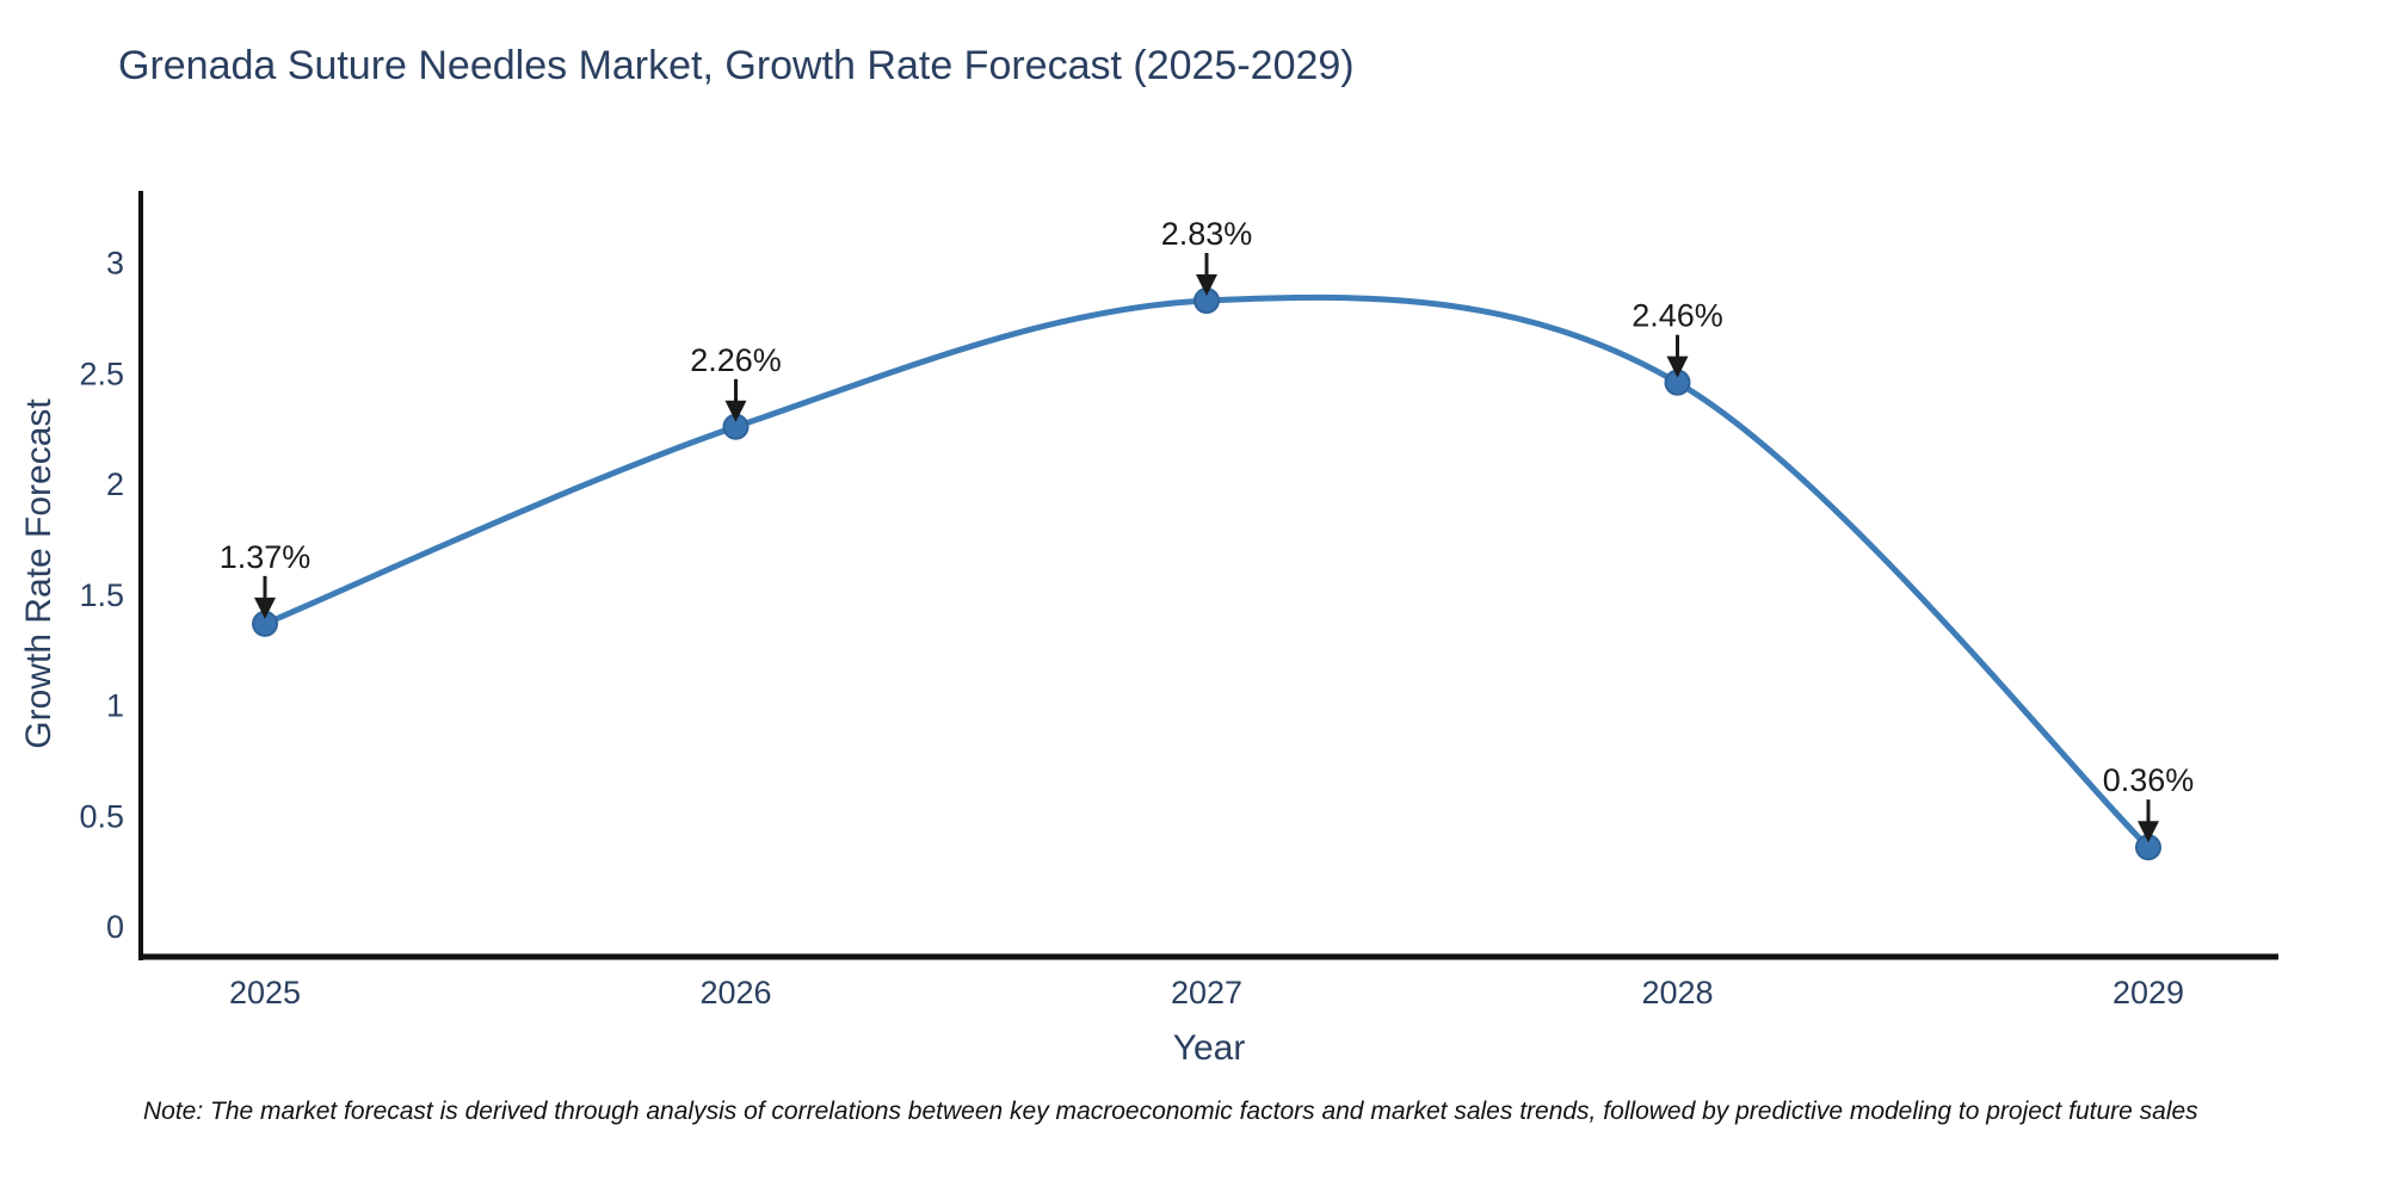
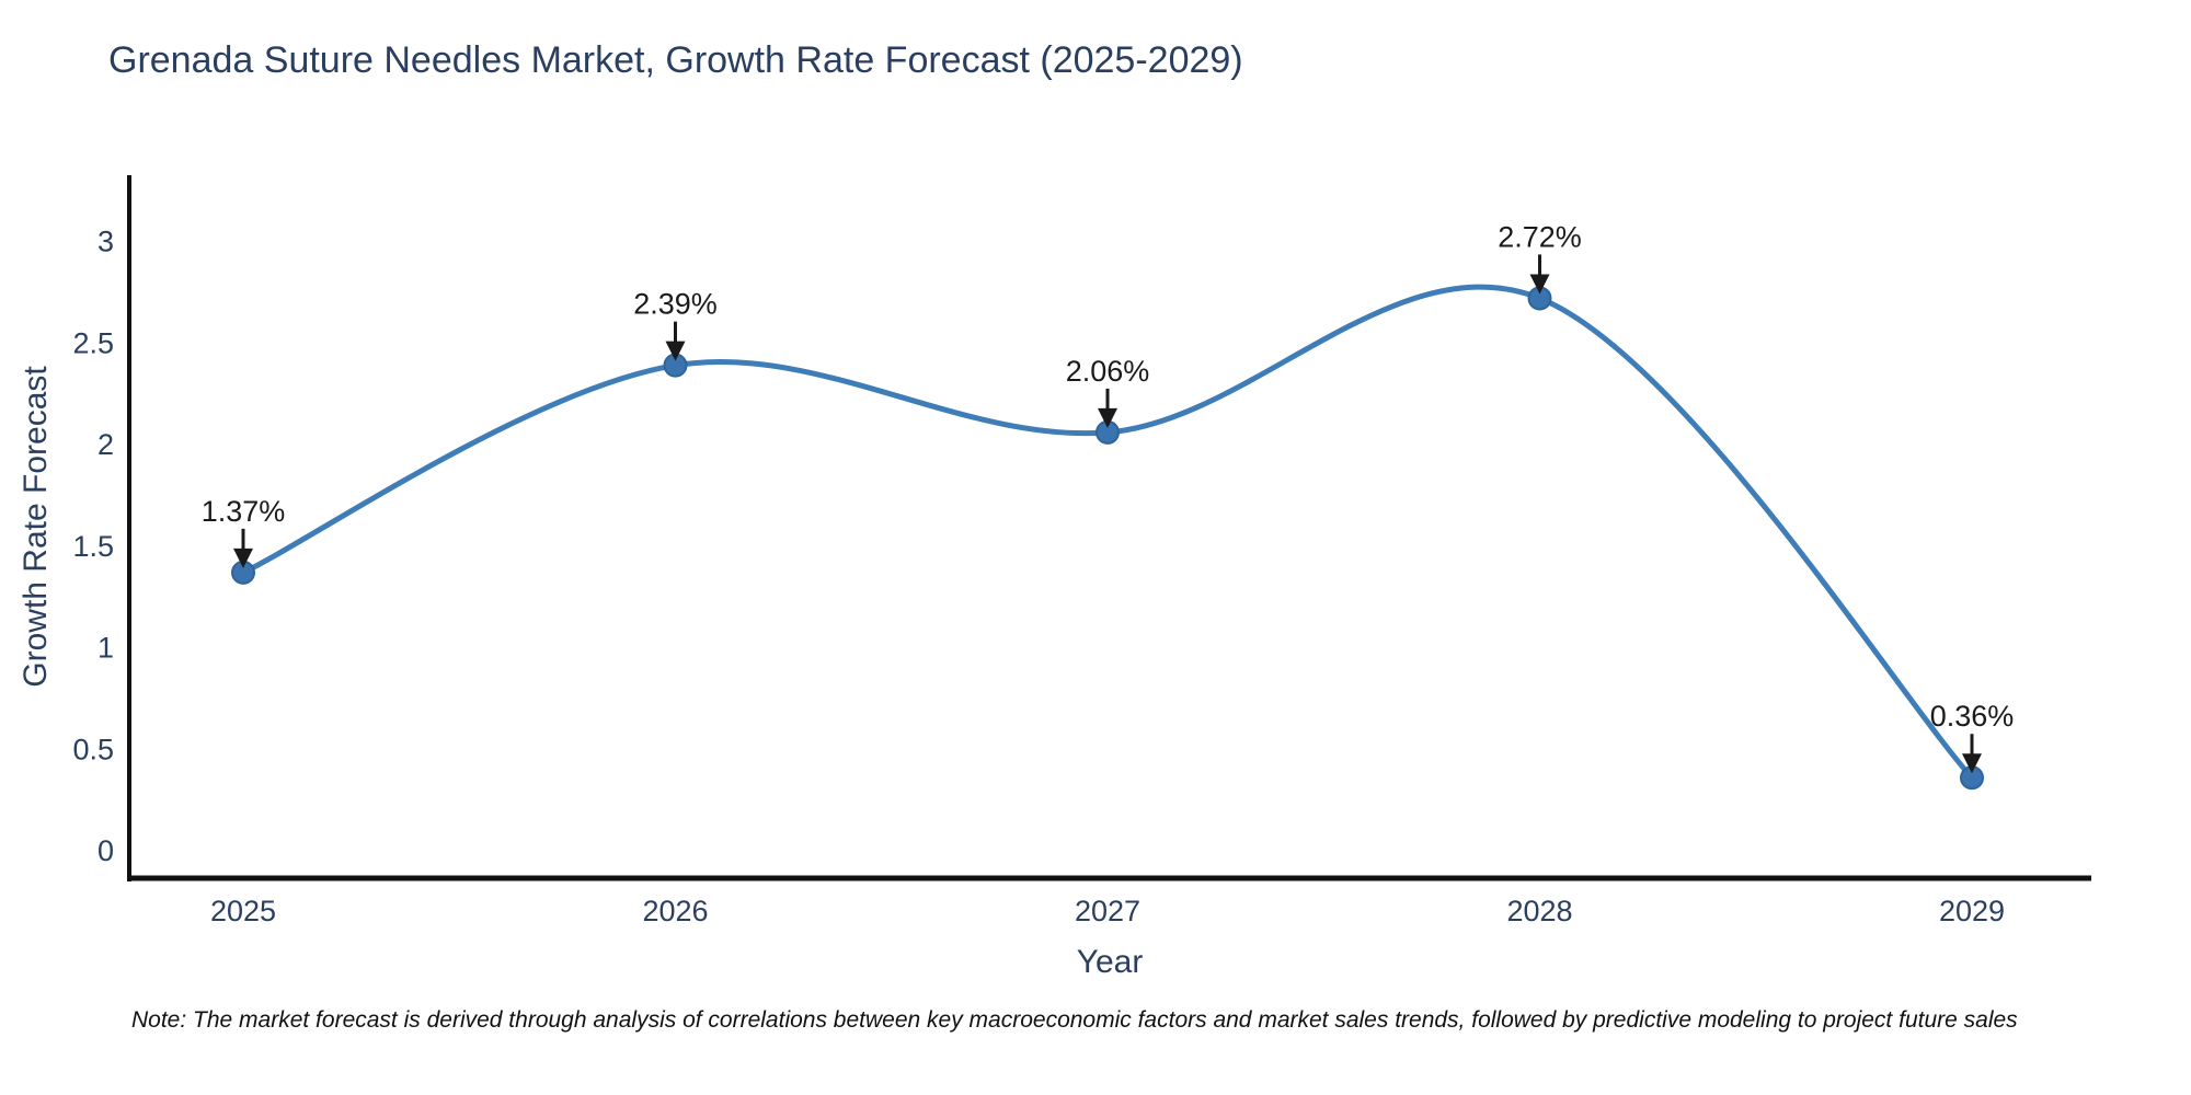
2026: 2.26% -> 2.39%
2027: 2.83% -> 2.06%
2028: 2.46% -> 2.72%
